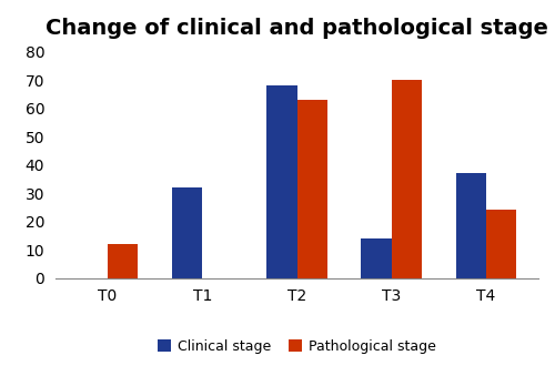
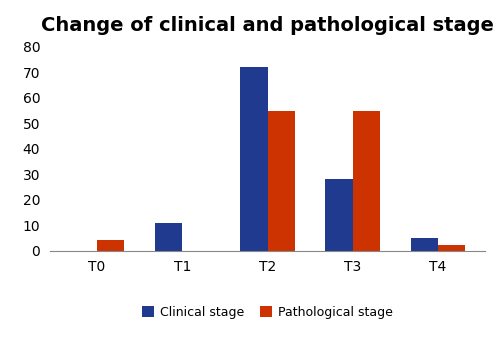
Pathological stage/T0: 12 -> 4
Clinical stage/T1: 32 -> 11
Clinical stage/T2: 68 -> 72
Pathological stage/T2: 63 -> 55
Clinical stage/T3: 14 -> 28
Pathological stage/T3: 70 -> 55
Clinical stage/T4: 37 -> 5
Pathological stage/T4: 24 -> 2
